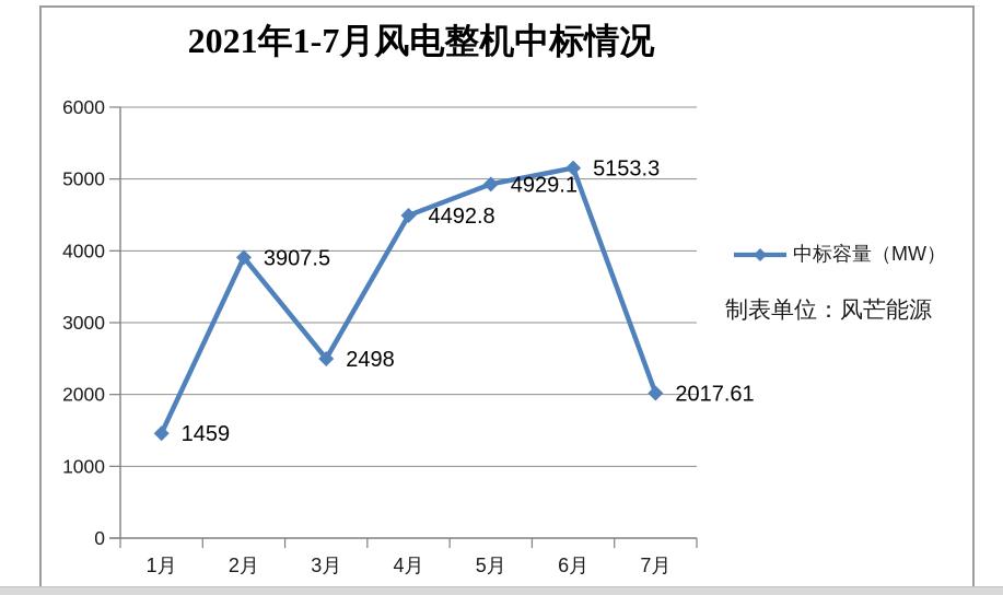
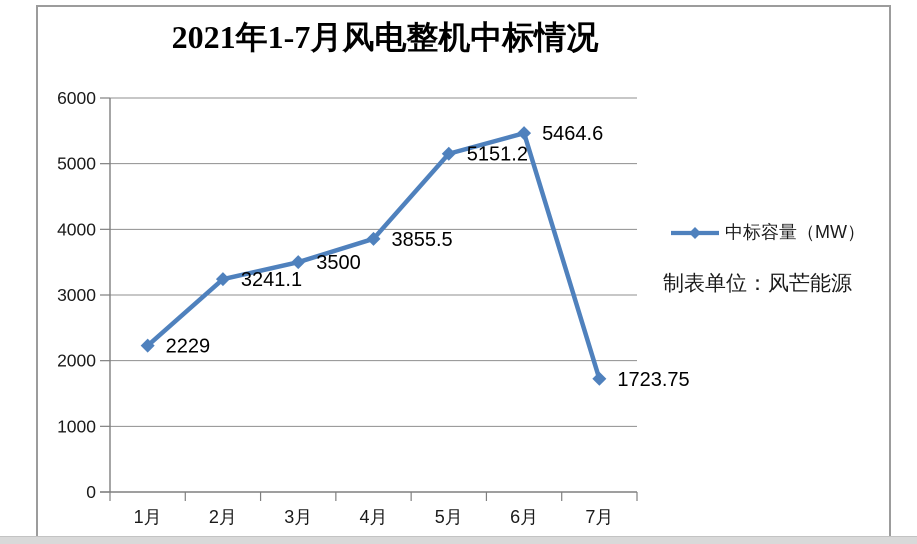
1月: 1459 -> 2229
2月: 3907.5 -> 3241.1
3月: 2498 -> 3500
4月: 4492.8 -> 3855.5
5月: 4929.1 -> 5151.2
6月: 5153.3 -> 5464.6
7月: 2017.61 -> 1723.75
